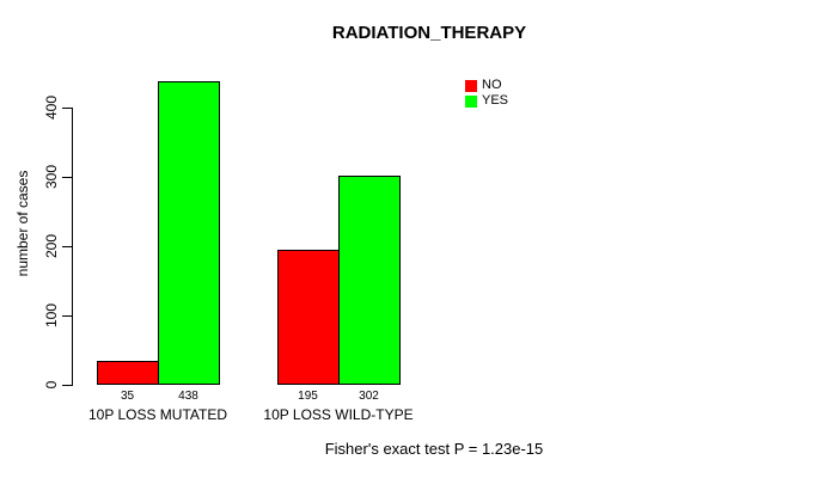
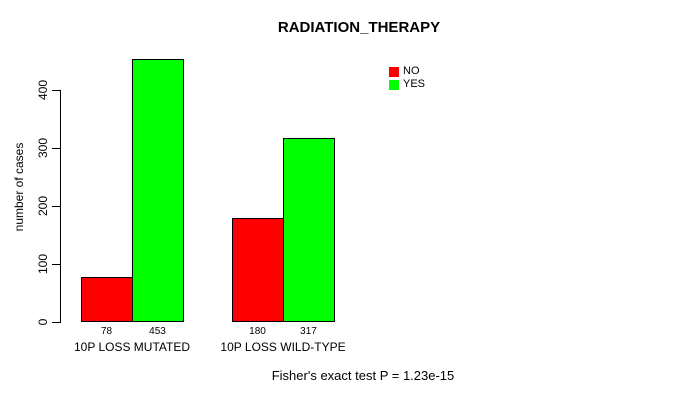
NO/10P LOSS MUTATED: 35 -> 78
YES/10P LOSS MUTATED: 438 -> 453
NO/10P LOSS WILD-TYPE: 195 -> 180
YES/10P LOSS WILD-TYPE: 302 -> 317
